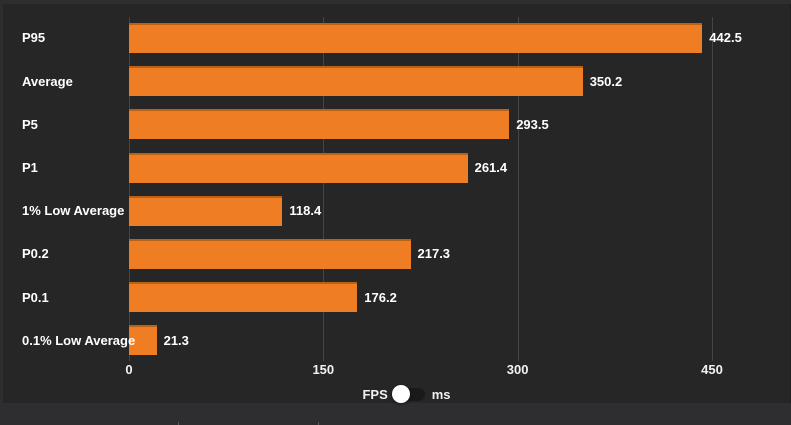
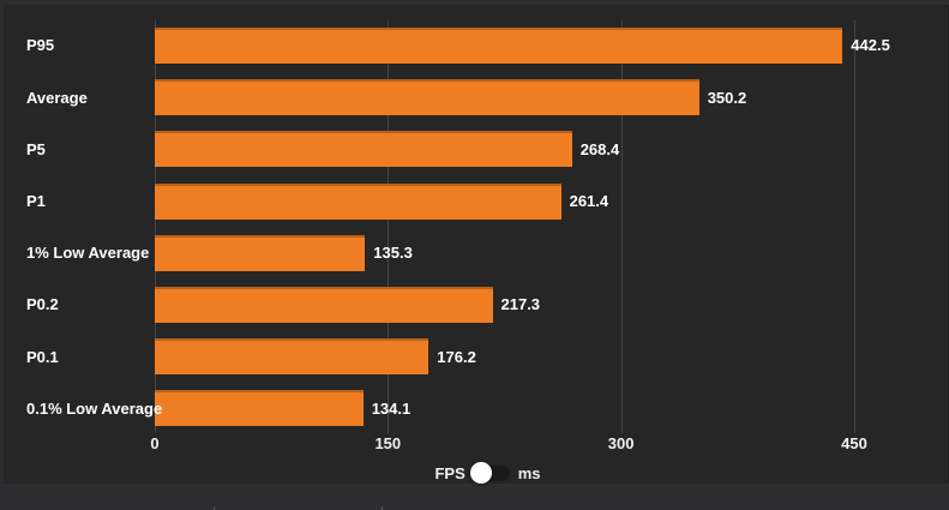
P5: 293.5 -> 268.4
1% Low Average: 118.4 -> 135.3
0.1% Low Average: 21.3 -> 134.1
